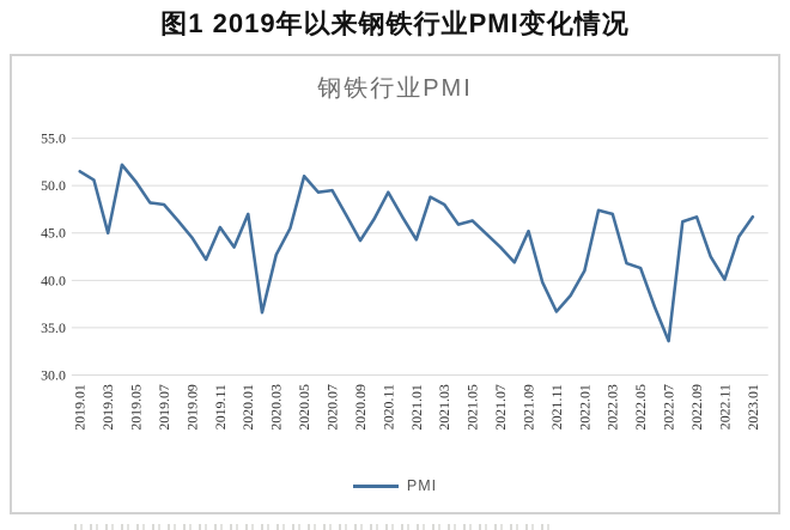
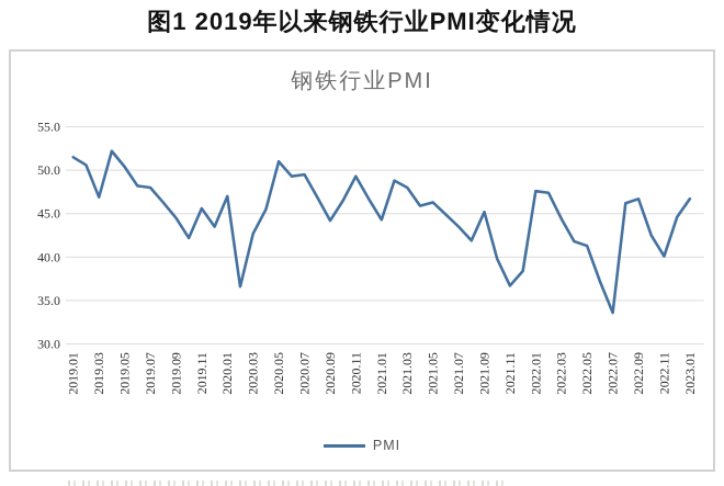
2019.03: 45 -> 47
2022.01: 41 -> 48
2022.03: 47 -> 44
